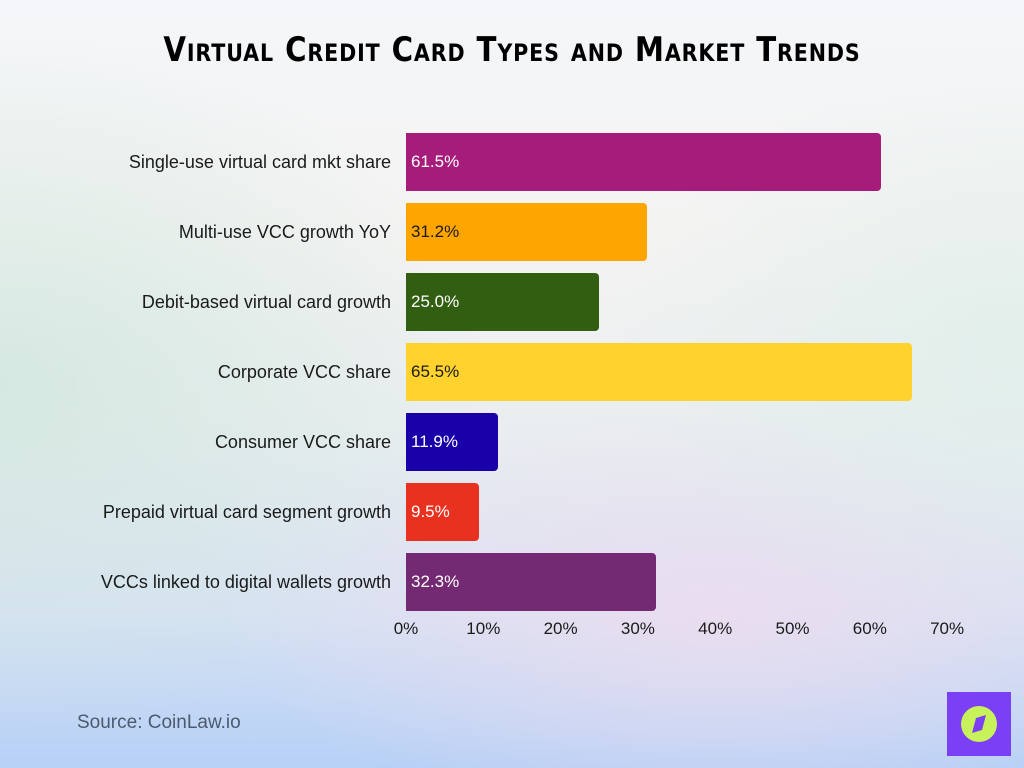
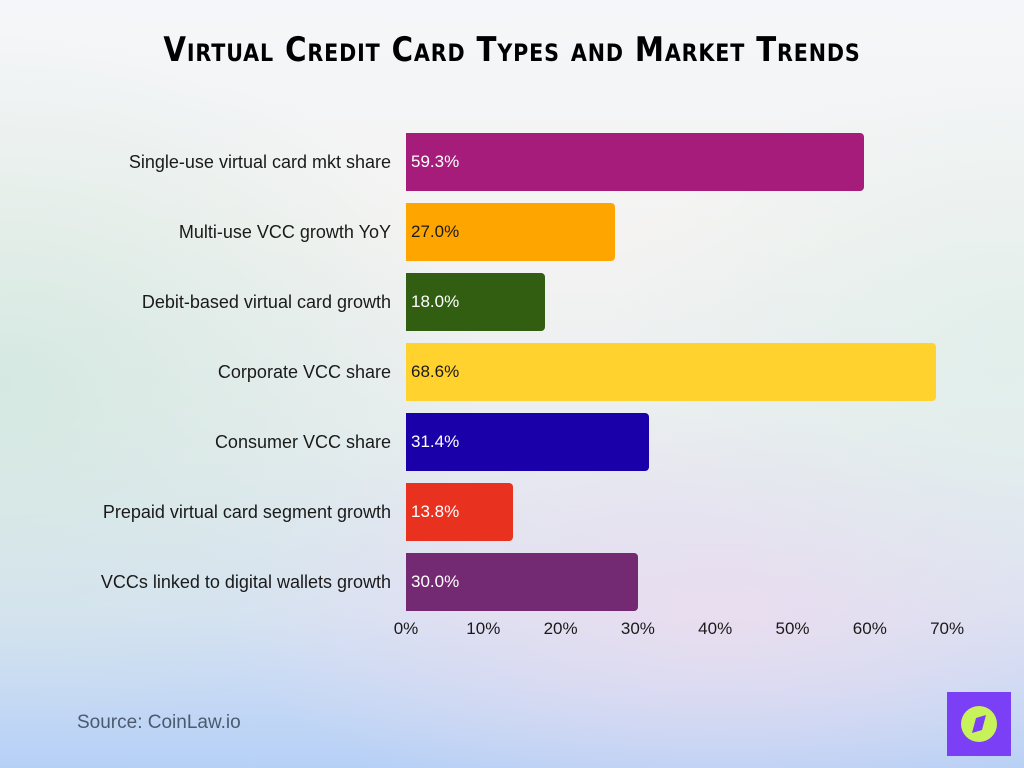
Single-use virtual card mkt share: 61.5% -> 59.3%
Multi-use VCC growth YoY: 31.2% -> 27.0%
Debit-based virtual card growth: 25.0% -> 18.0%
Corporate VCC share: 65.5% -> 68.6%
Consumer VCC share: 11.9% -> 31.4%
Prepaid virtual card segment growth: 9.5% -> 13.8%
VCCs linked to digital wallets growth: 32.3% -> 30.0%
